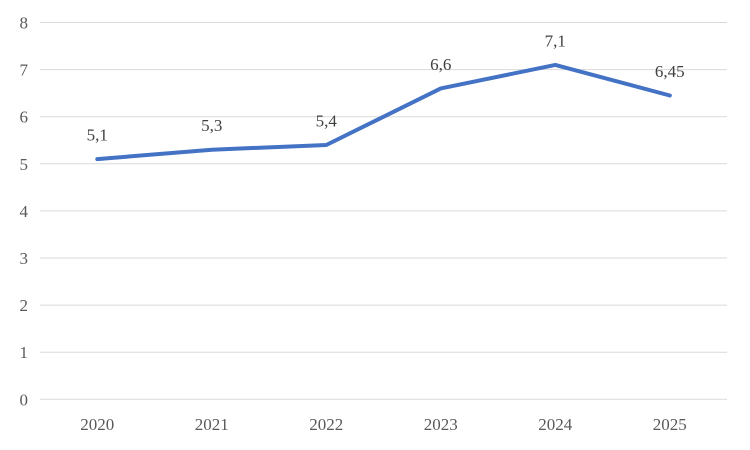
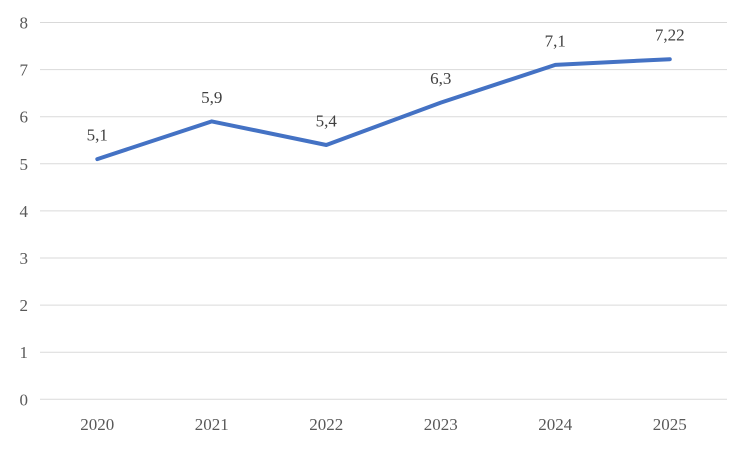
2021: 5,3 -> 5,9
2023: 6,6 -> 6,3
2025: 6,45 -> 7,22
